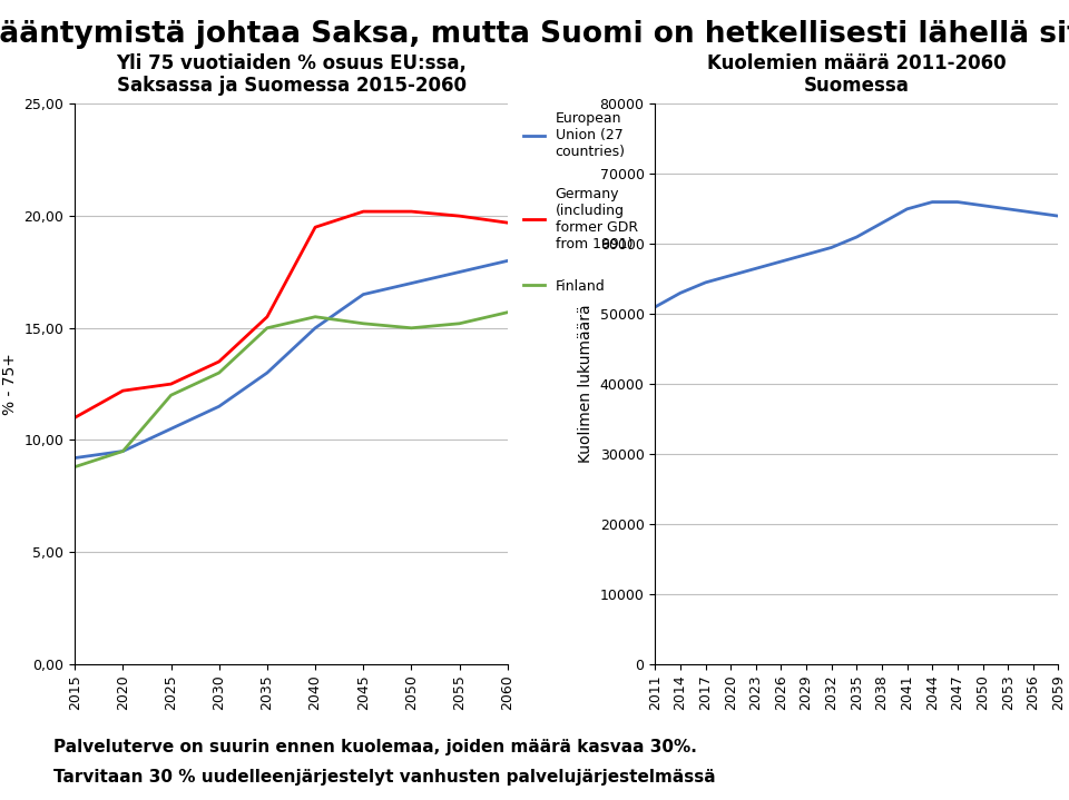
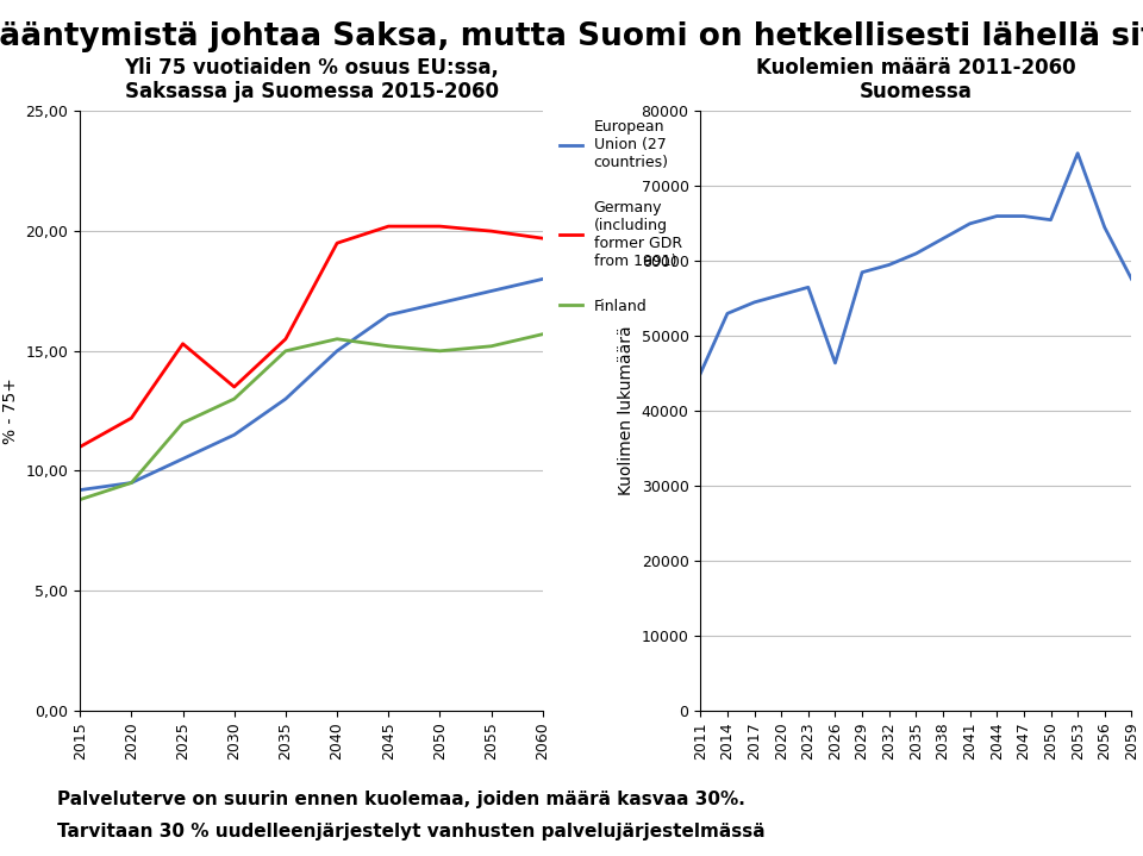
Germany (including former GDR from 1991)/2025: 12,5 -> 15,3
Kuolemien määrä 2011-2060 Suomessa/2011: 51000 -> 45000
Kuolemien määrä 2011-2060 Suomessa/2026: 57500 -> 46400
Kuolemien määrä 2011-2060 Suomessa/2053: 65000 -> 74400
Kuolemien määrä 2011-2060 Suomessa/2059: 64000 -> 57600
